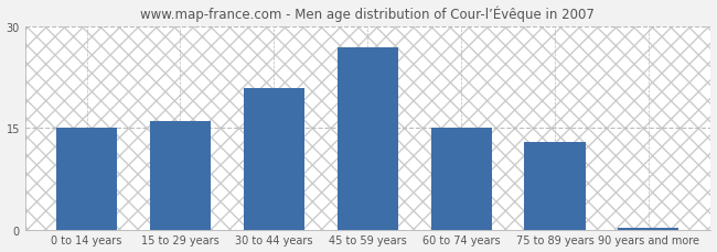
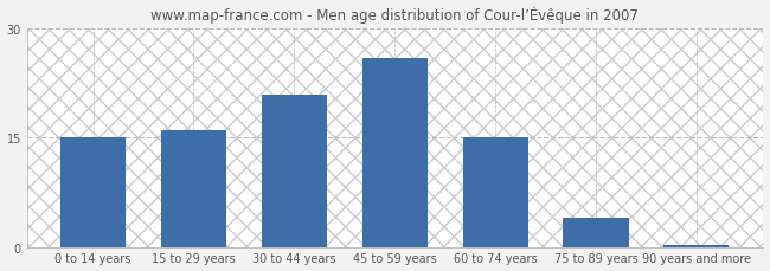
45 to 59 years: 27.0 -> 26.0
75 to 89 years: 13.0 -> 4.0
